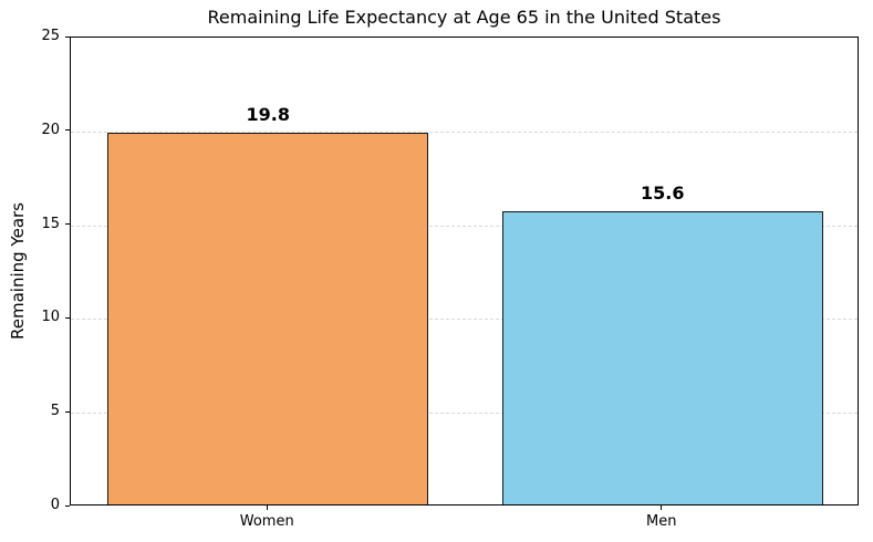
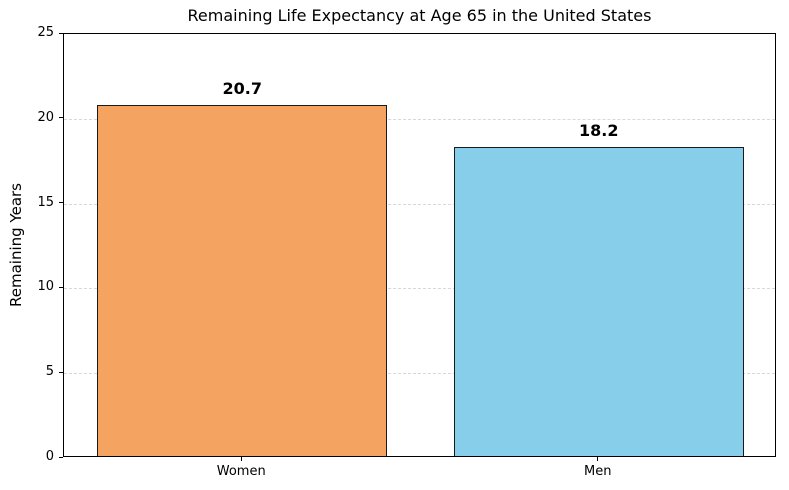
Women: 19.8 -> 20.7
Men: 15.6 -> 18.2
